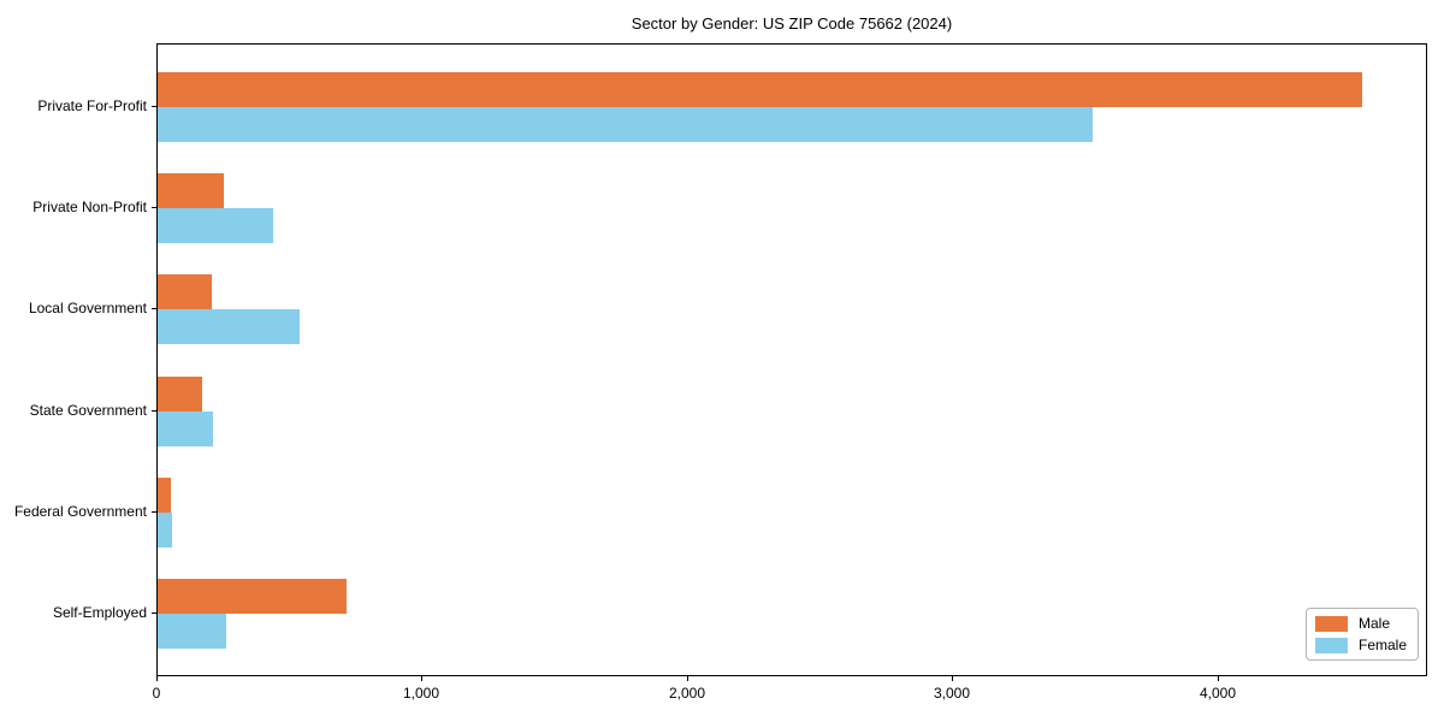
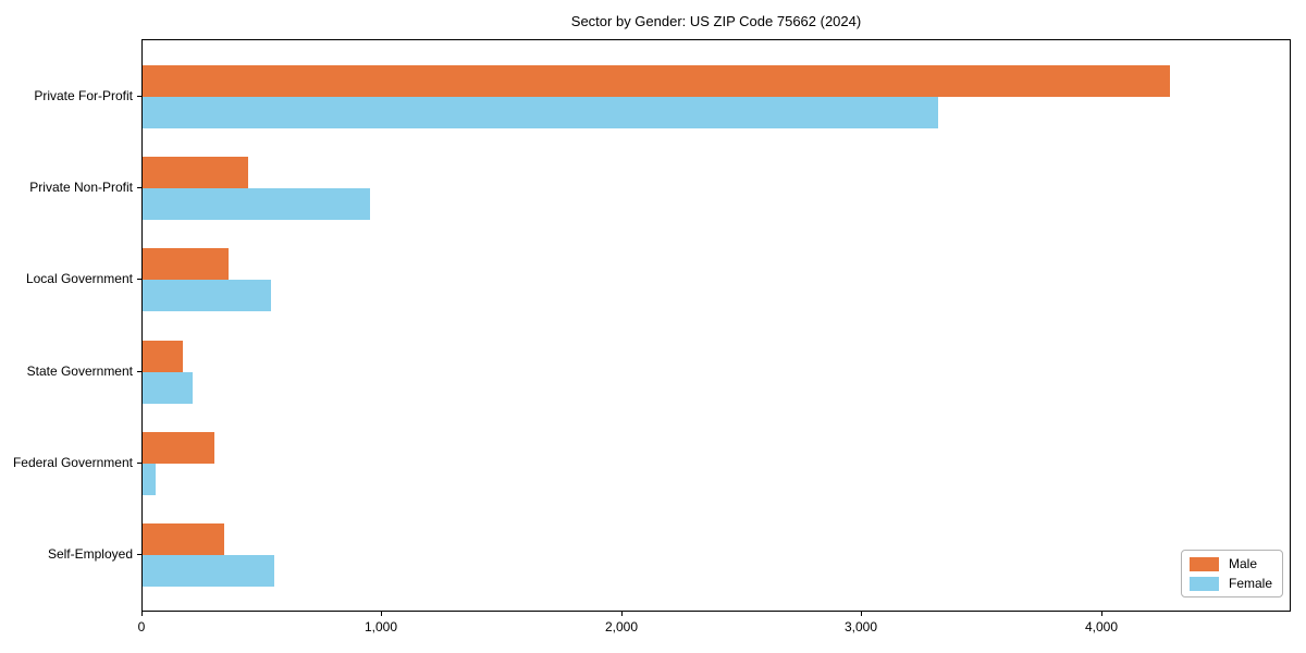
Male/Private For-Profit: 4550 -> 4290
Female/Private For-Profit: 3530 -> 3320
Male/Private Non-Profit: 250 -> 440
Female/Private Non-Profit: 440 -> 950
Male/Local Government: 200 -> 360
Male/Federal Government: 50 -> 300
Male/Self-Employed: 720 -> 340
Female/Self-Employed: 260 -> 550
